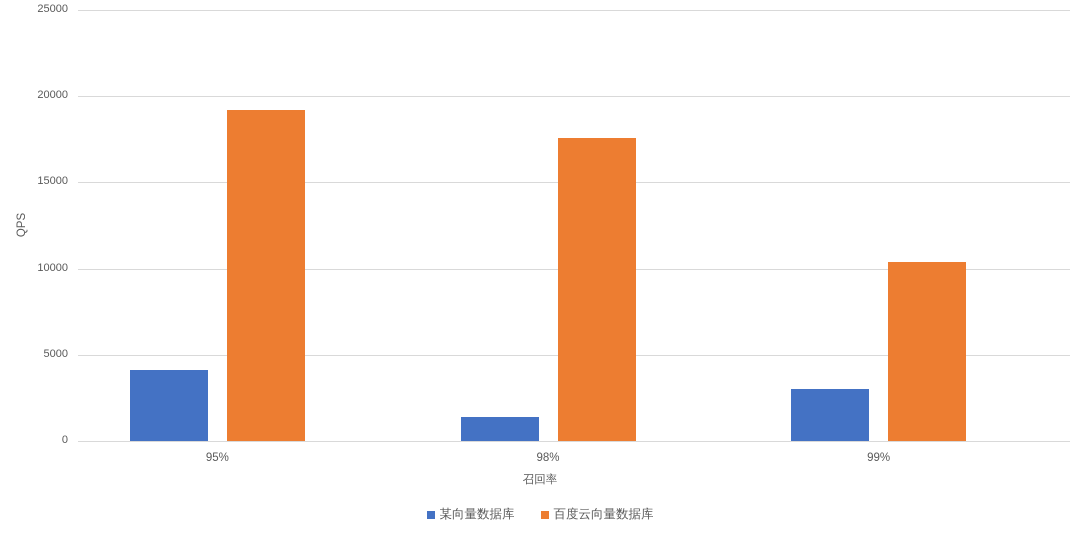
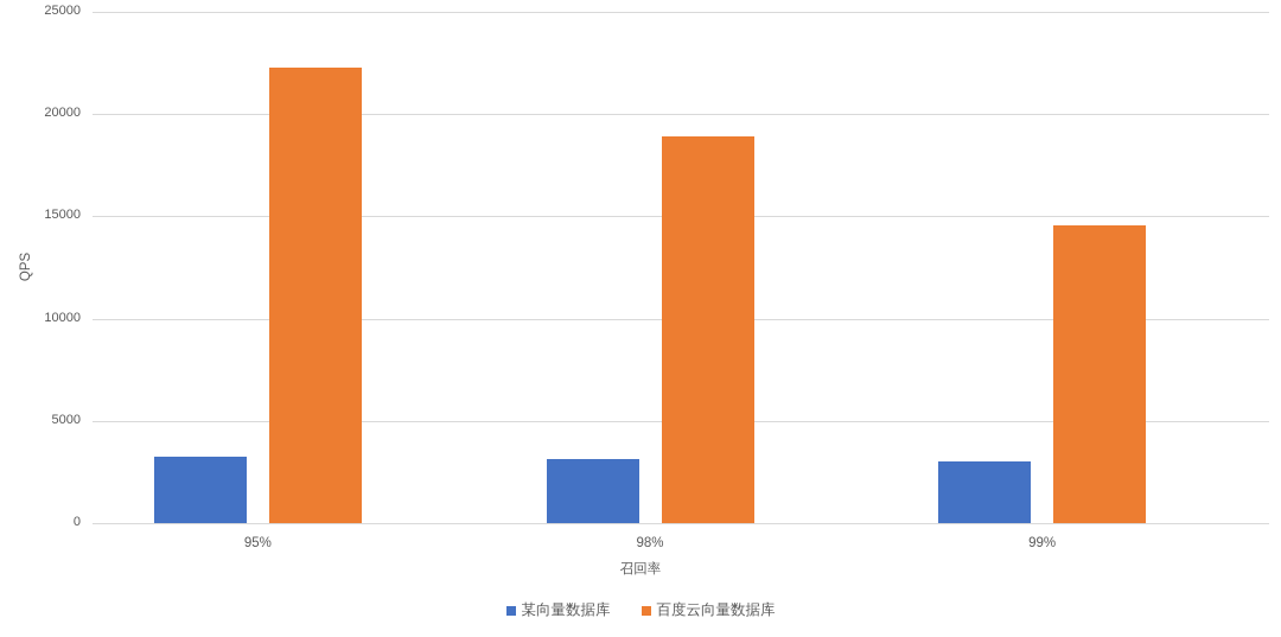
某向量数据库/95%: 4100 -> 3200
百度云向量数据库/95%: 19200 -> 22200
某向量数据库/98%: 1400 -> 3200
百度云向量数据库/98%: 17600 -> 18900
百度云向量数据库/99%: 10400 -> 14600
